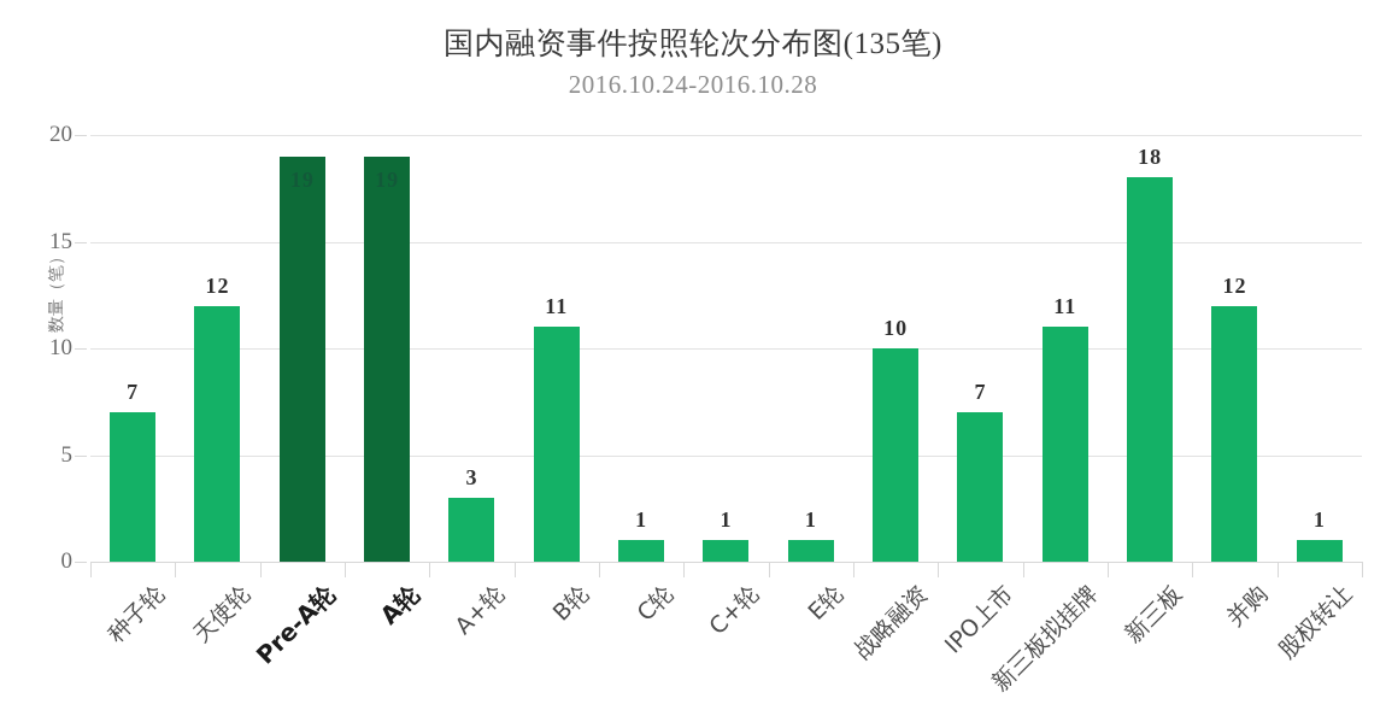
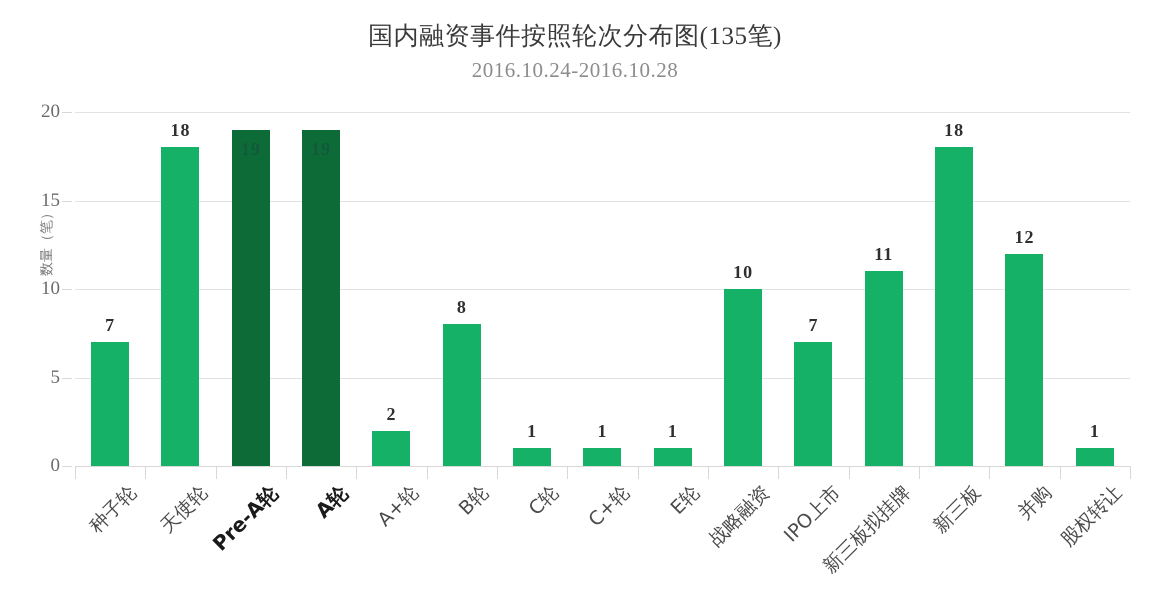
天使轮: 12 -> 18
A+轮: 3 -> 2
B轮: 11 -> 8
